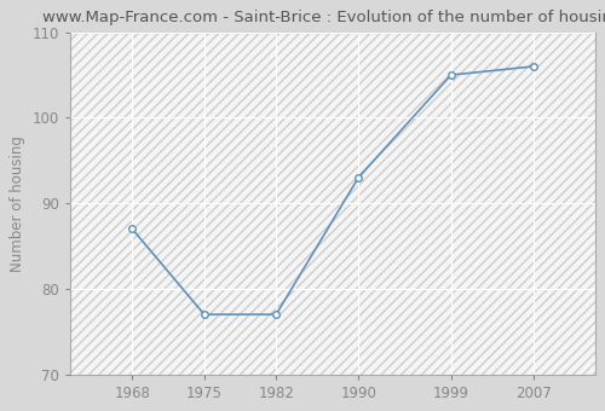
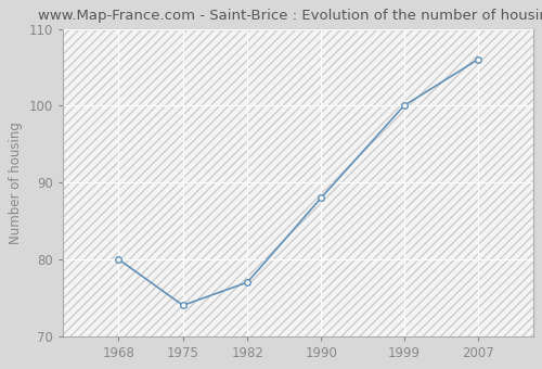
1968: 87 -> 80
1975: 77 -> 74
1990: 93 -> 88
1999: 105 -> 100
